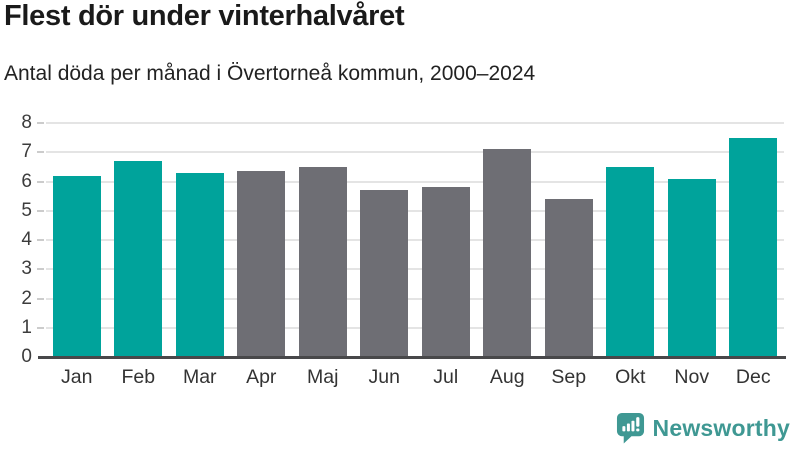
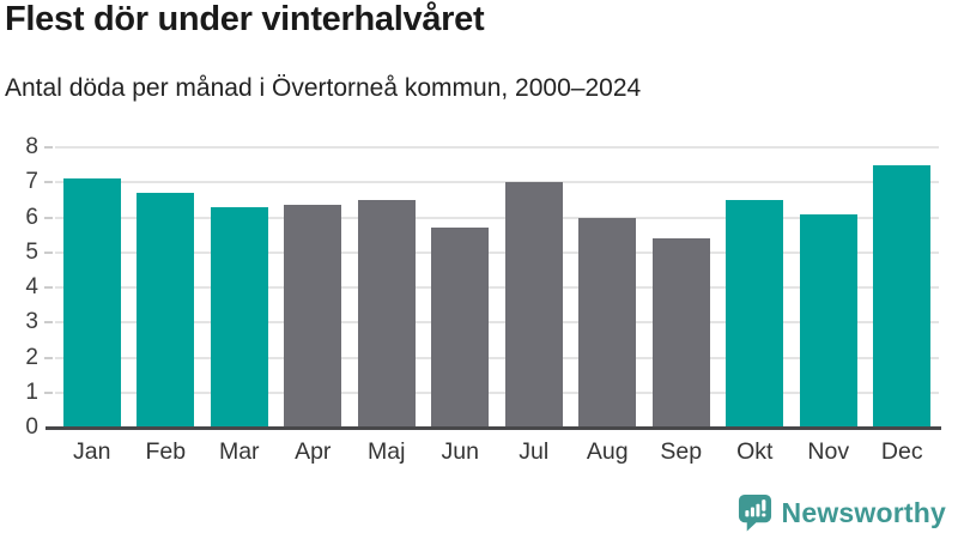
Jan: 6.2 -> 7.1
Jul: 5.8 -> 7.0
Aug: 7.1 -> 6.0
